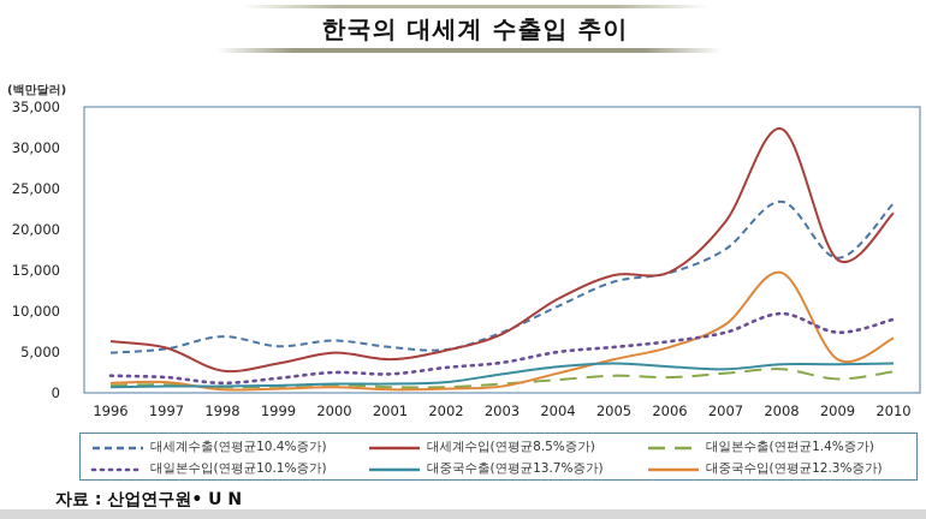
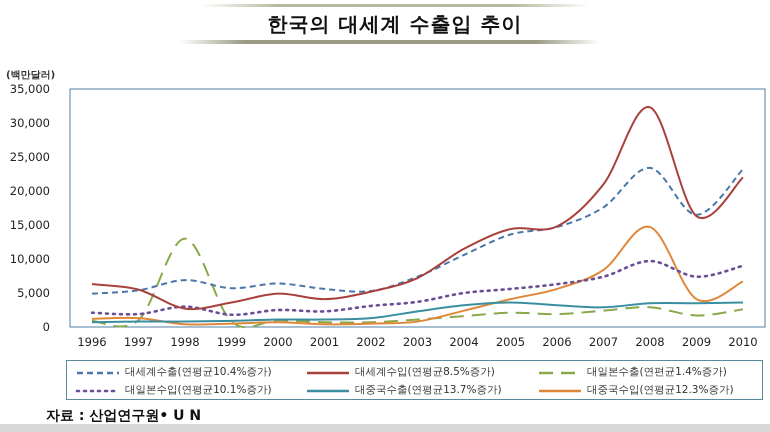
대일본수출(연편균1.4%증가)/1998: 1000 -> 13000
대일본수입(연평균10.1%증가)/1998: 1000 -> 3000
